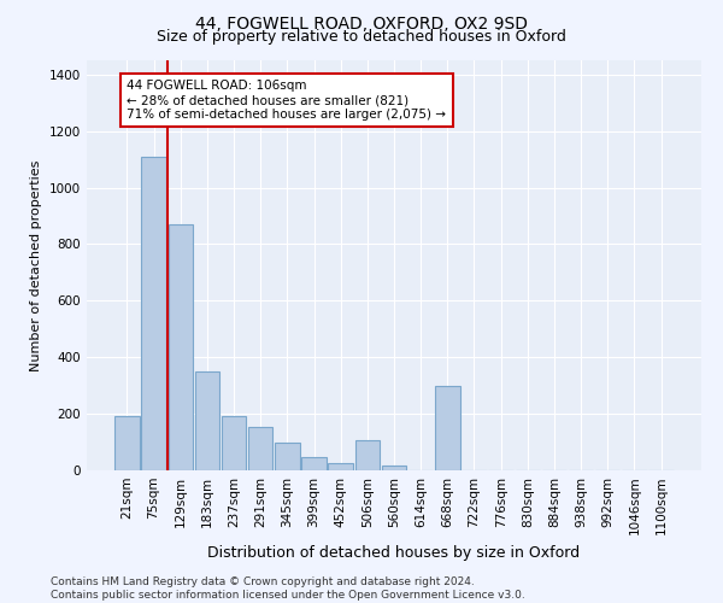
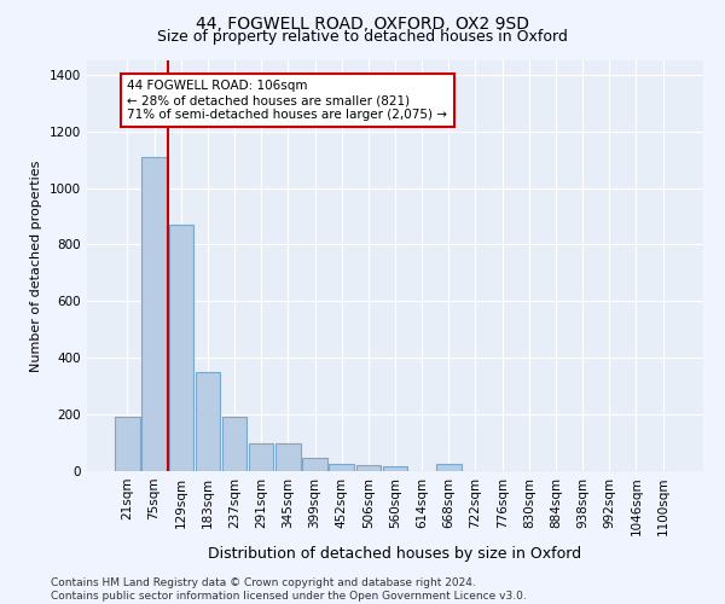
291sqm: 155 -> 100
506sqm: 105 -> 22
668sqm: 300 -> 25
